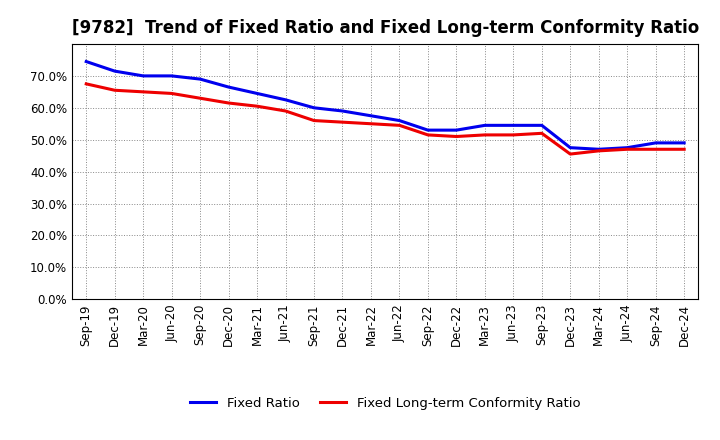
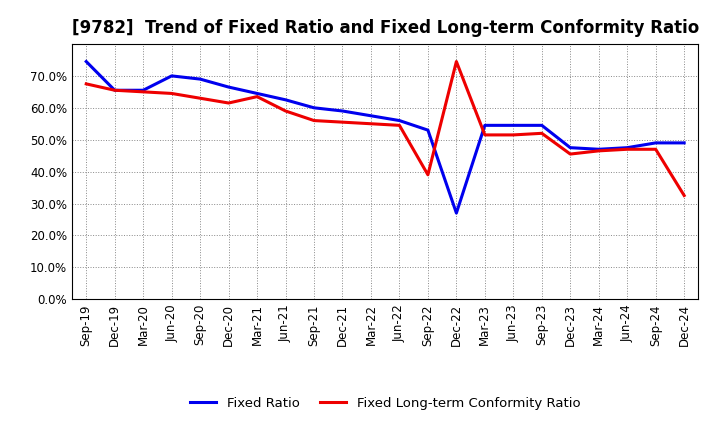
Fixed Ratio/Dec-19: 71.5% -> 65.5%
Fixed Ratio/Mar-20: 70.0% -> 65.5%
Fixed Long-term Conformity Ratio/Mar-21: 60.5% -> 63.5%
Fixed Long-term Conformity Ratio/Sep-22: 51.5% -> 39.0%
Fixed Ratio/Dec-22: 53.0% -> 27.0%
Fixed Long-term Conformity Ratio/Dec-22: 51.0% -> 74.5%
Fixed Long-term Conformity Ratio/Dec-24: 47.0% -> 32.5%
